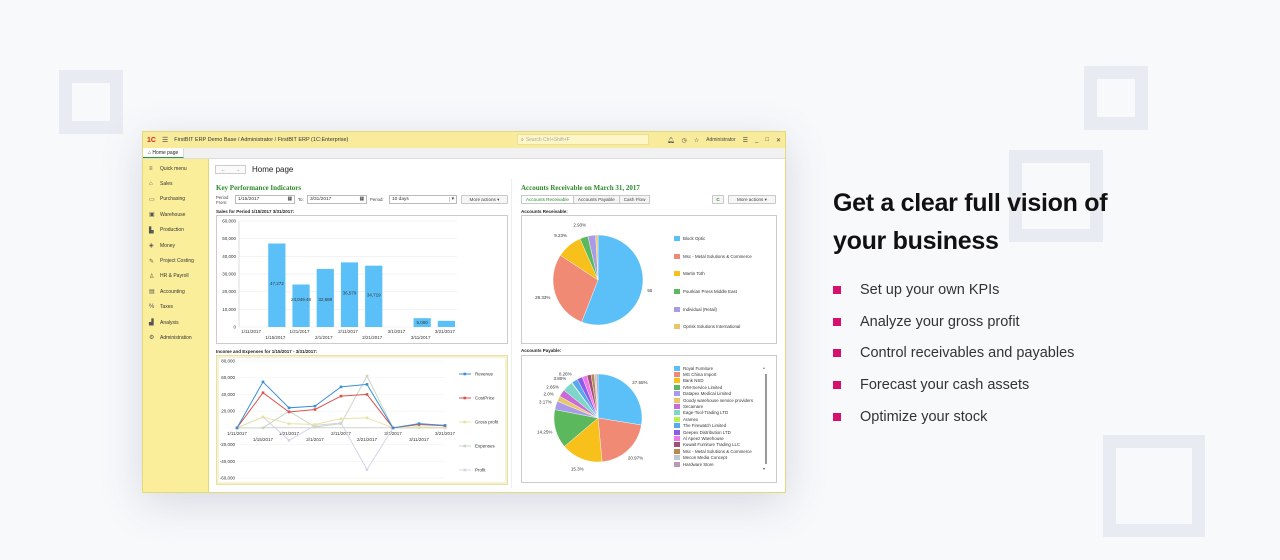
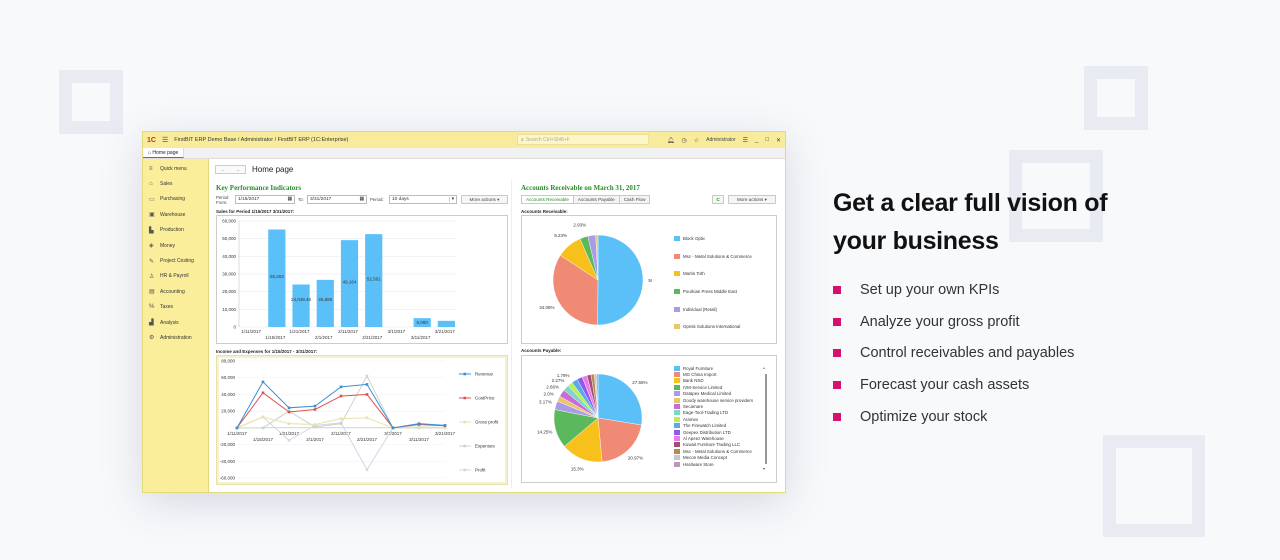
Sales for Period 1/15/2017 3/31/2017:/1/15/2017: 47,272 -> 55,203
Sales for Period 1/15/2017 3/31/2017:/2/1/2017: 32,888 -> 26,685
Sales for Period 1/15/2017 3/31/2017:/2/11/2017: 36,579 -> 49,164
Sales for Period 1/15/2017 3/31/2017:/2/21/2017: 34,719 -> 52,561
Accounts Receivable:/Block Optic: 55.90% -> 50.15%
Accounts Receivable:/Msc - Metal Solutions & Commerce: 28.33% -> 34.08%
Accounts Payable:/Eage-Tool-Trading LTD: 3.80% -> 2.27%
Accounts Payable:/Aramex: 0.26% -> 1.79%
